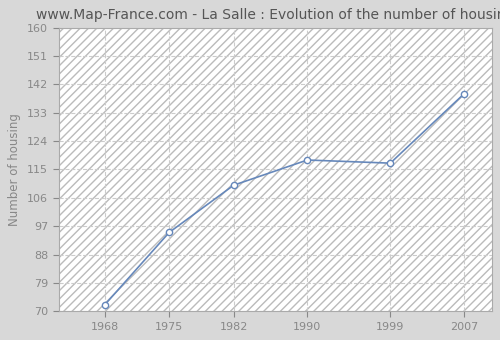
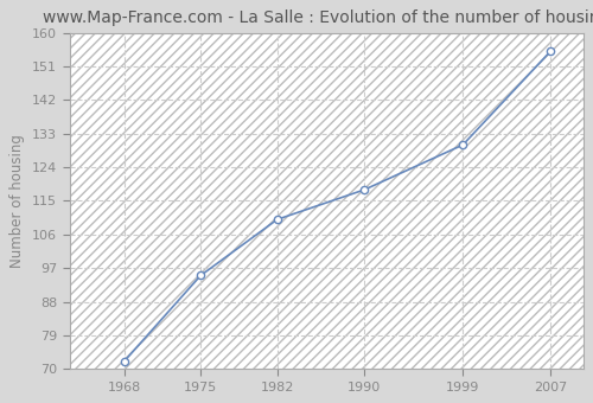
1999: 117 -> 130
2007: 139 -> 155
